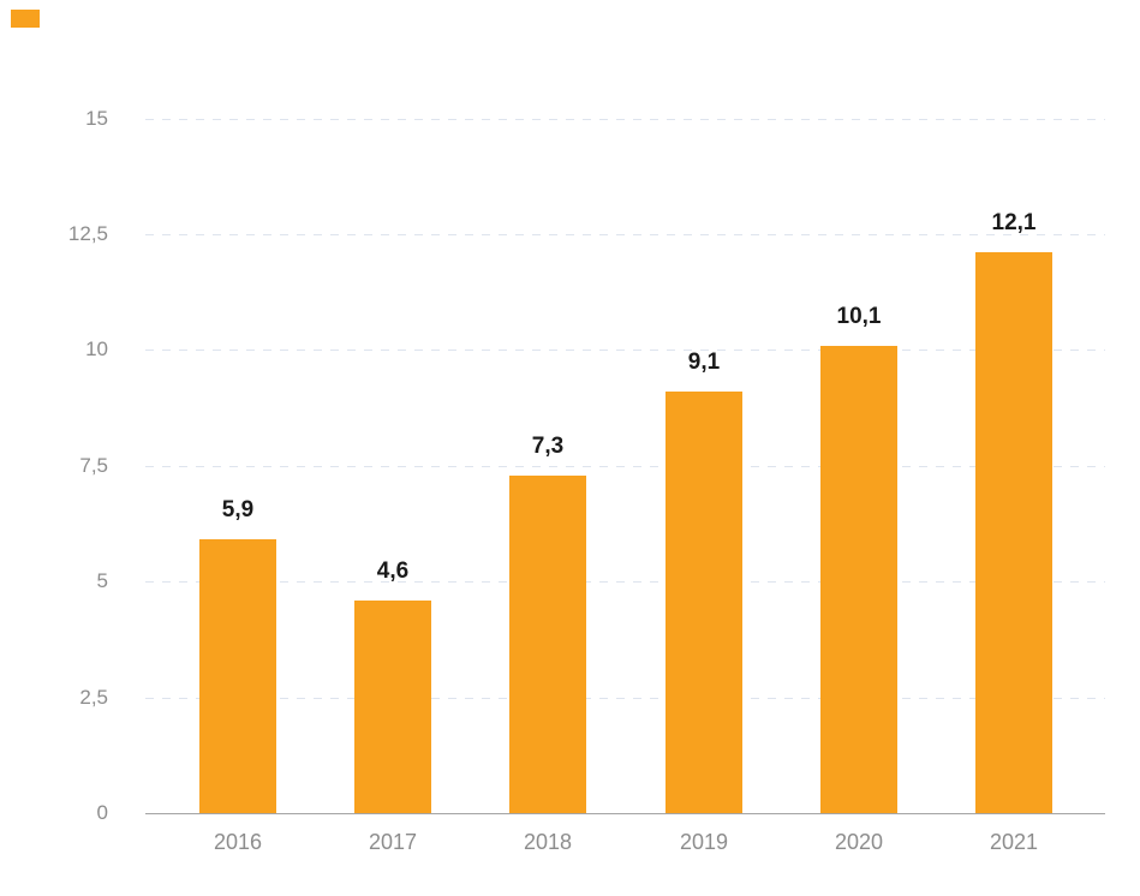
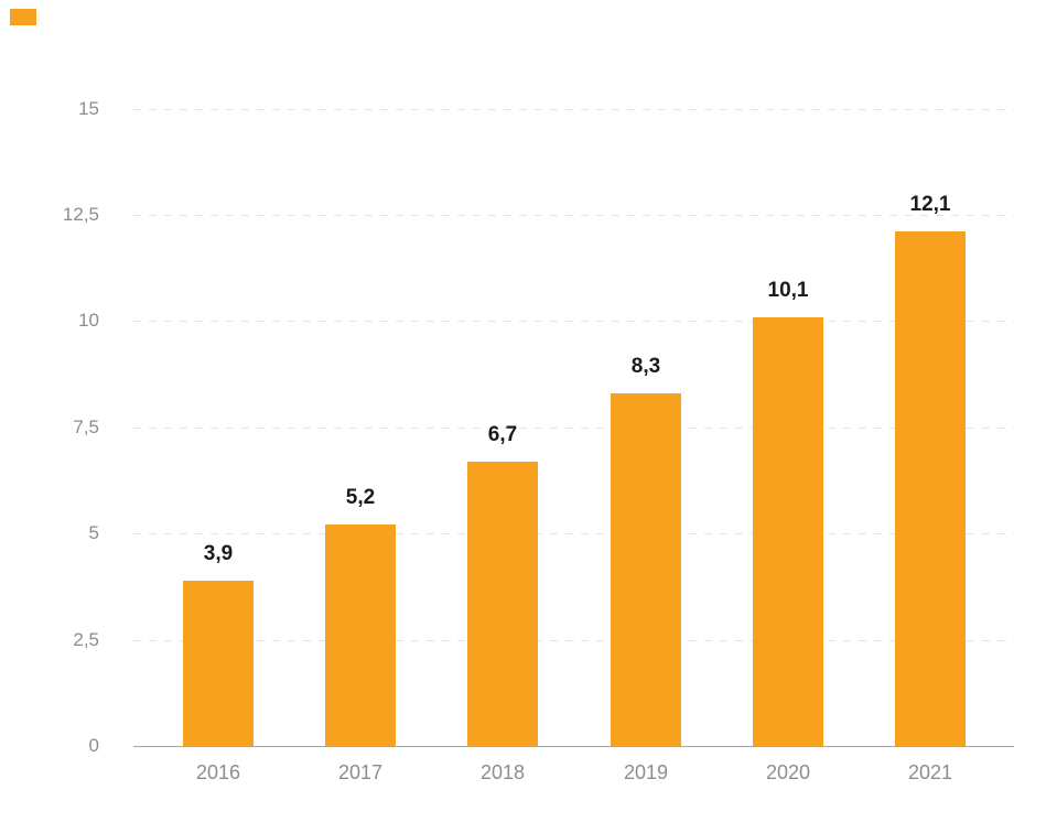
2016: 5,9 -> 3,9
2017: 4,6 -> 5,2
2018: 7,3 -> 6,7
2019: 9,1 -> 8,3
